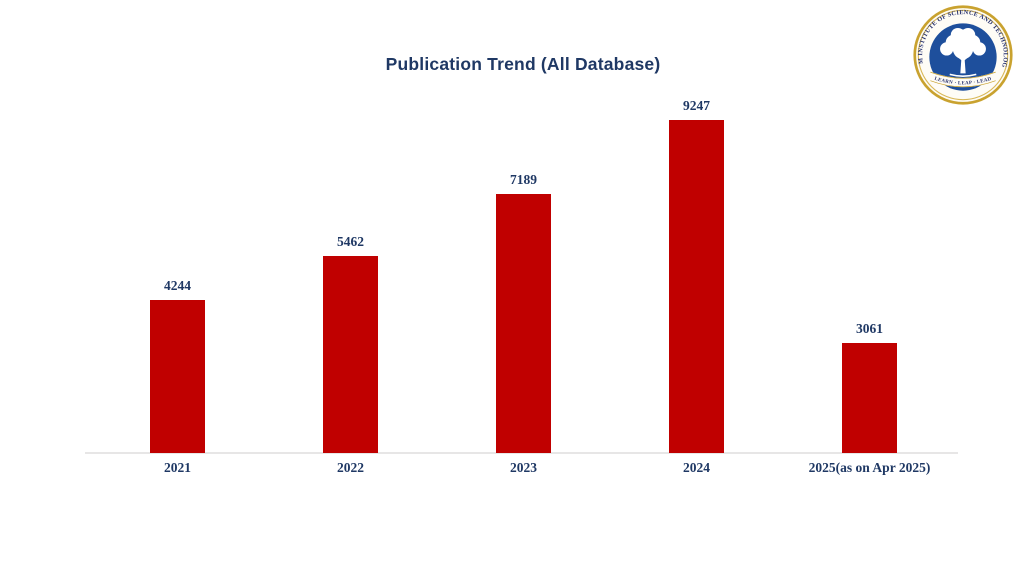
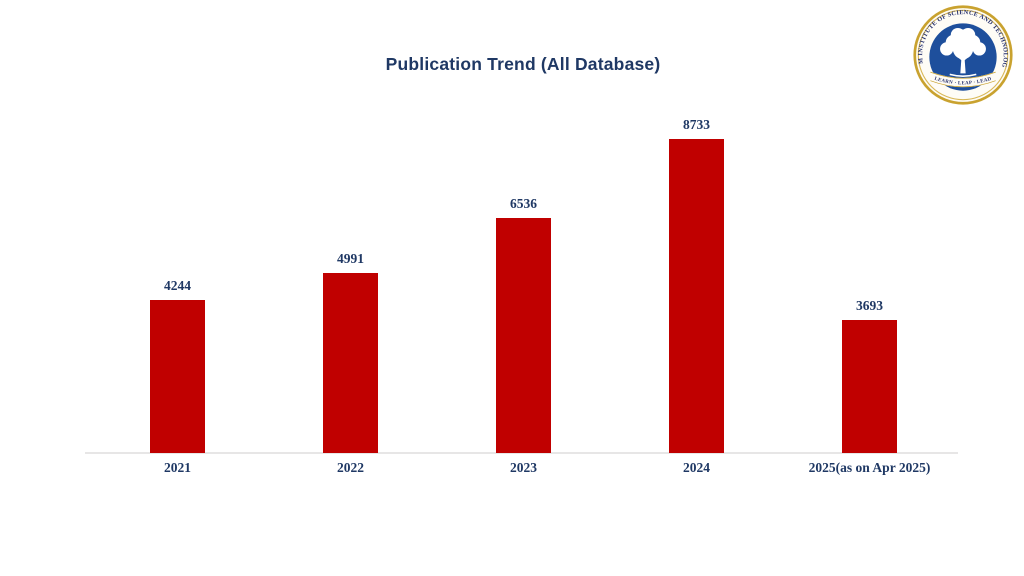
2022: 5462 -> 4991
2023: 7189 -> 6536
2024: 9247 -> 8733
2025(as on Apr 2025): 3061 -> 3693
